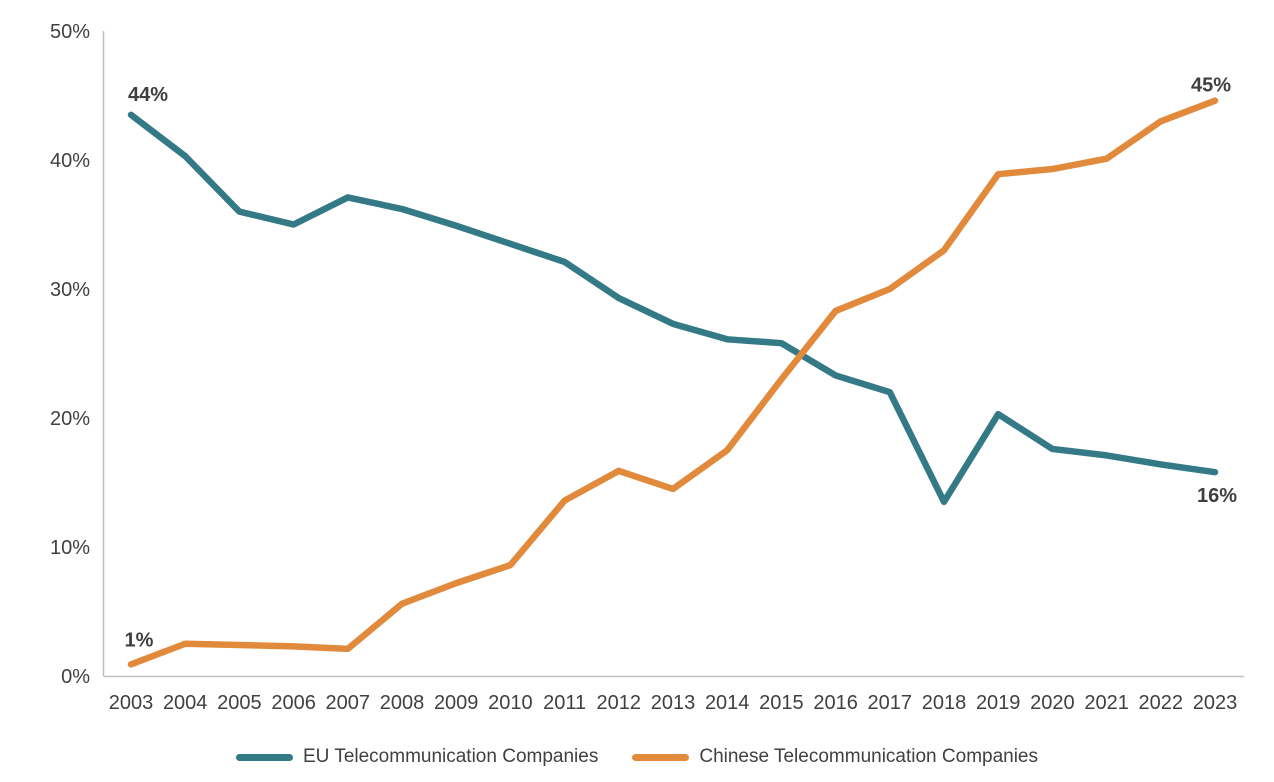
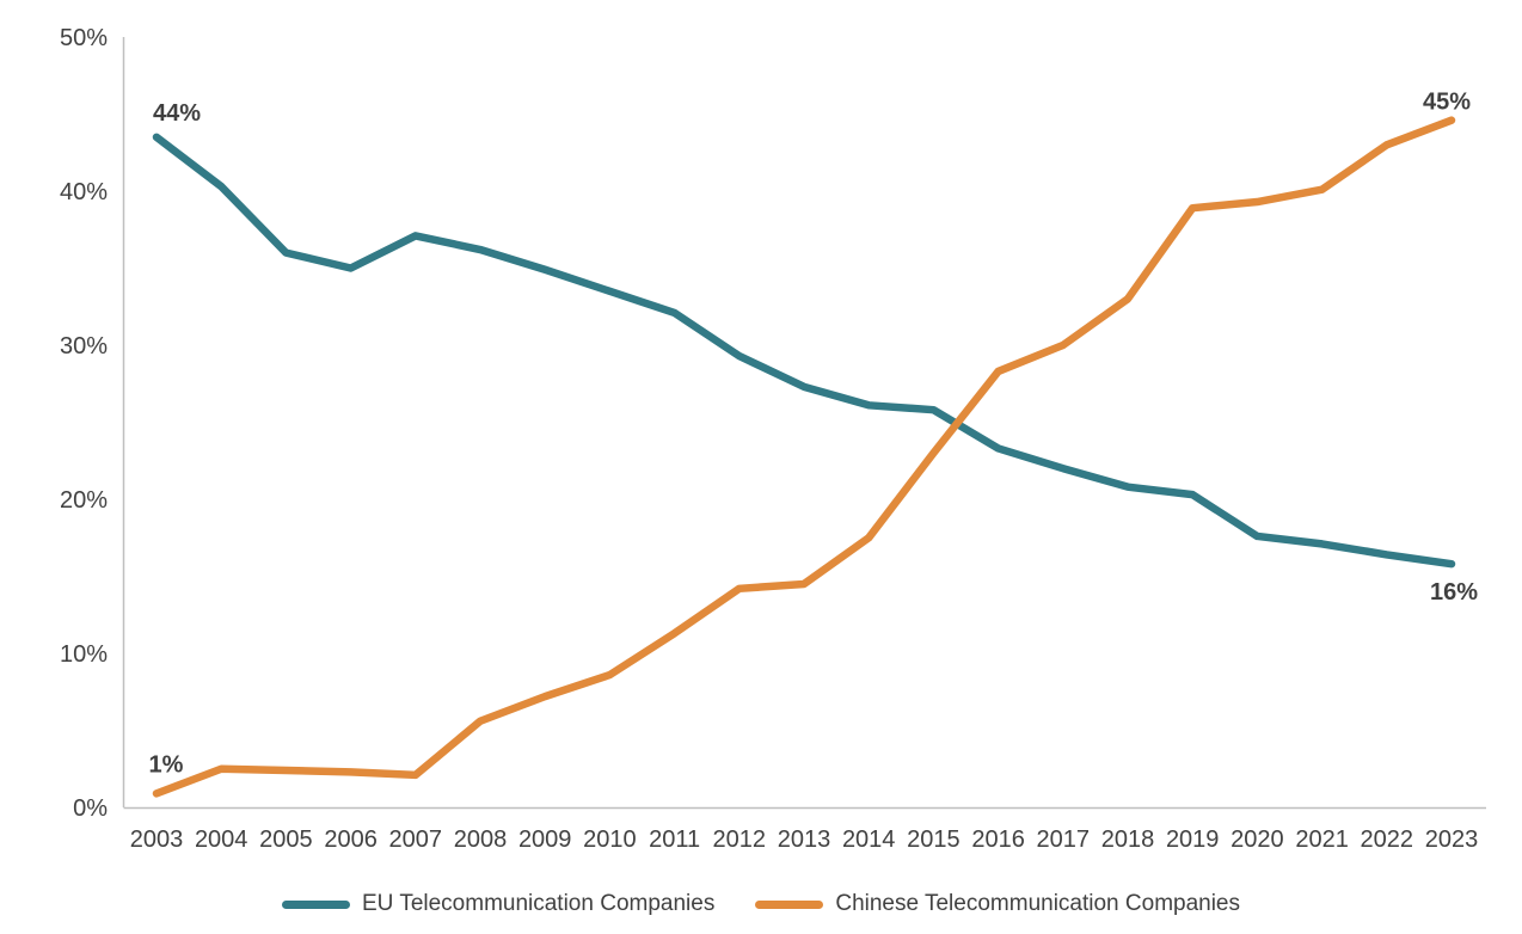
Chinese Telecommunication Companies/2011: 13.6% -> 11.3%
Chinese Telecommunication Companies/2012: 15.9% -> 14.2%
EU Telecommunication Companies/2018: 13.5% -> 20.8%
